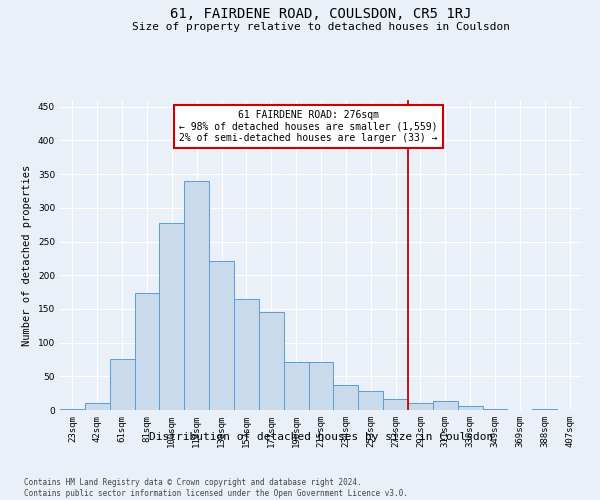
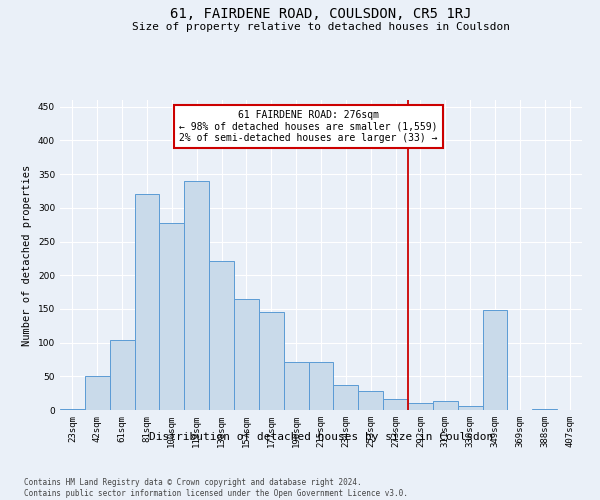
42sqm: 11 -> 50
61sqm: 75 -> 104
81sqm: 174 -> 320
349sqm: 1 -> 148
